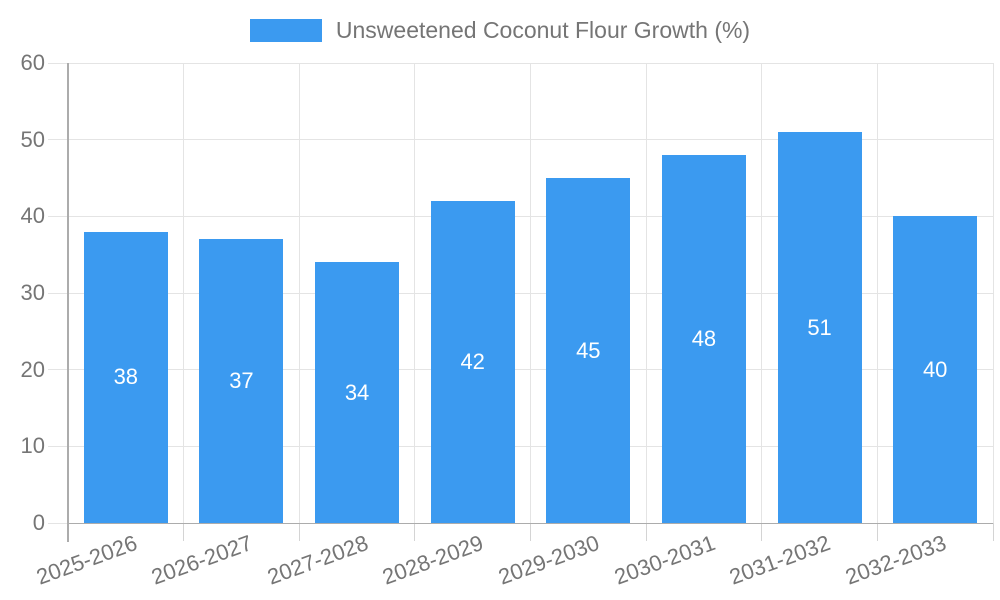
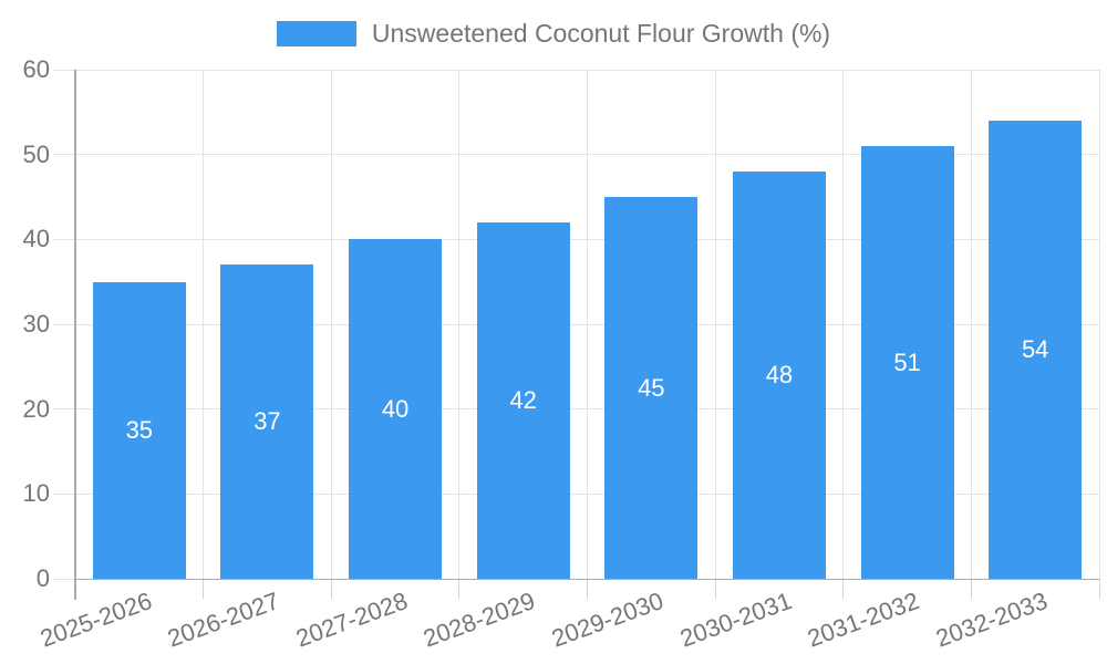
2025-2026: 38 -> 35
2027-2028: 34 -> 40
2032-2033: 40 -> 54
